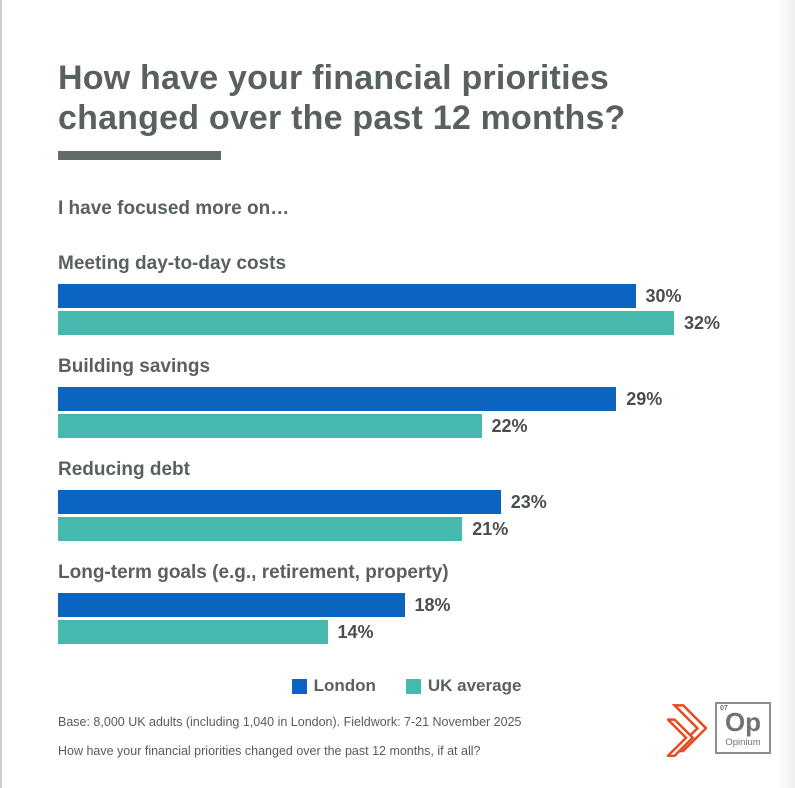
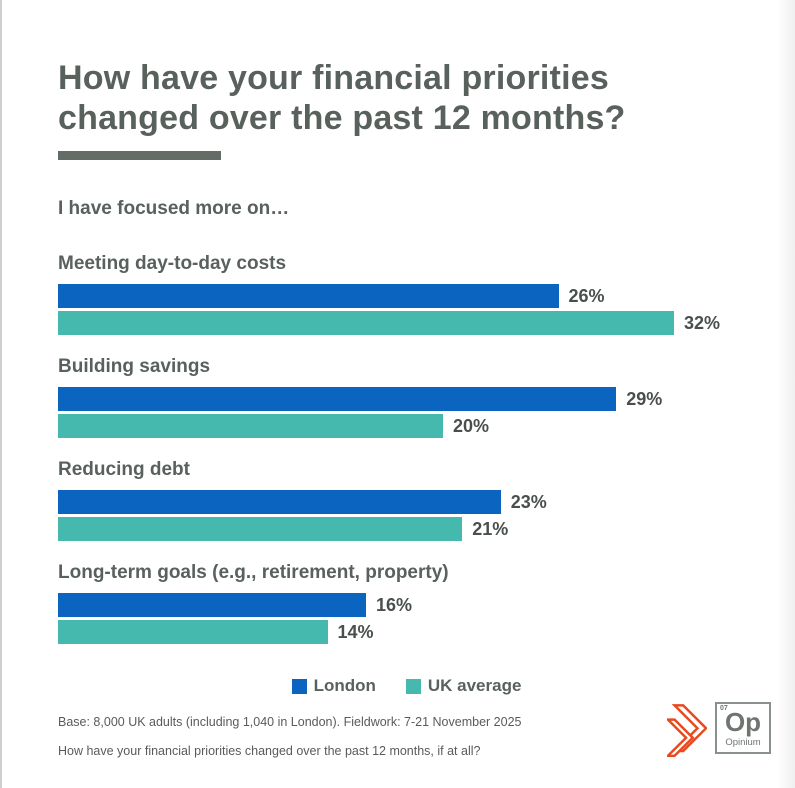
London/Meeting day-to-day costs: 30% -> 26%
UK average/Building savings: 22% -> 20%
London/Long-term goals (e.g., retirement, property): 18% -> 16%
